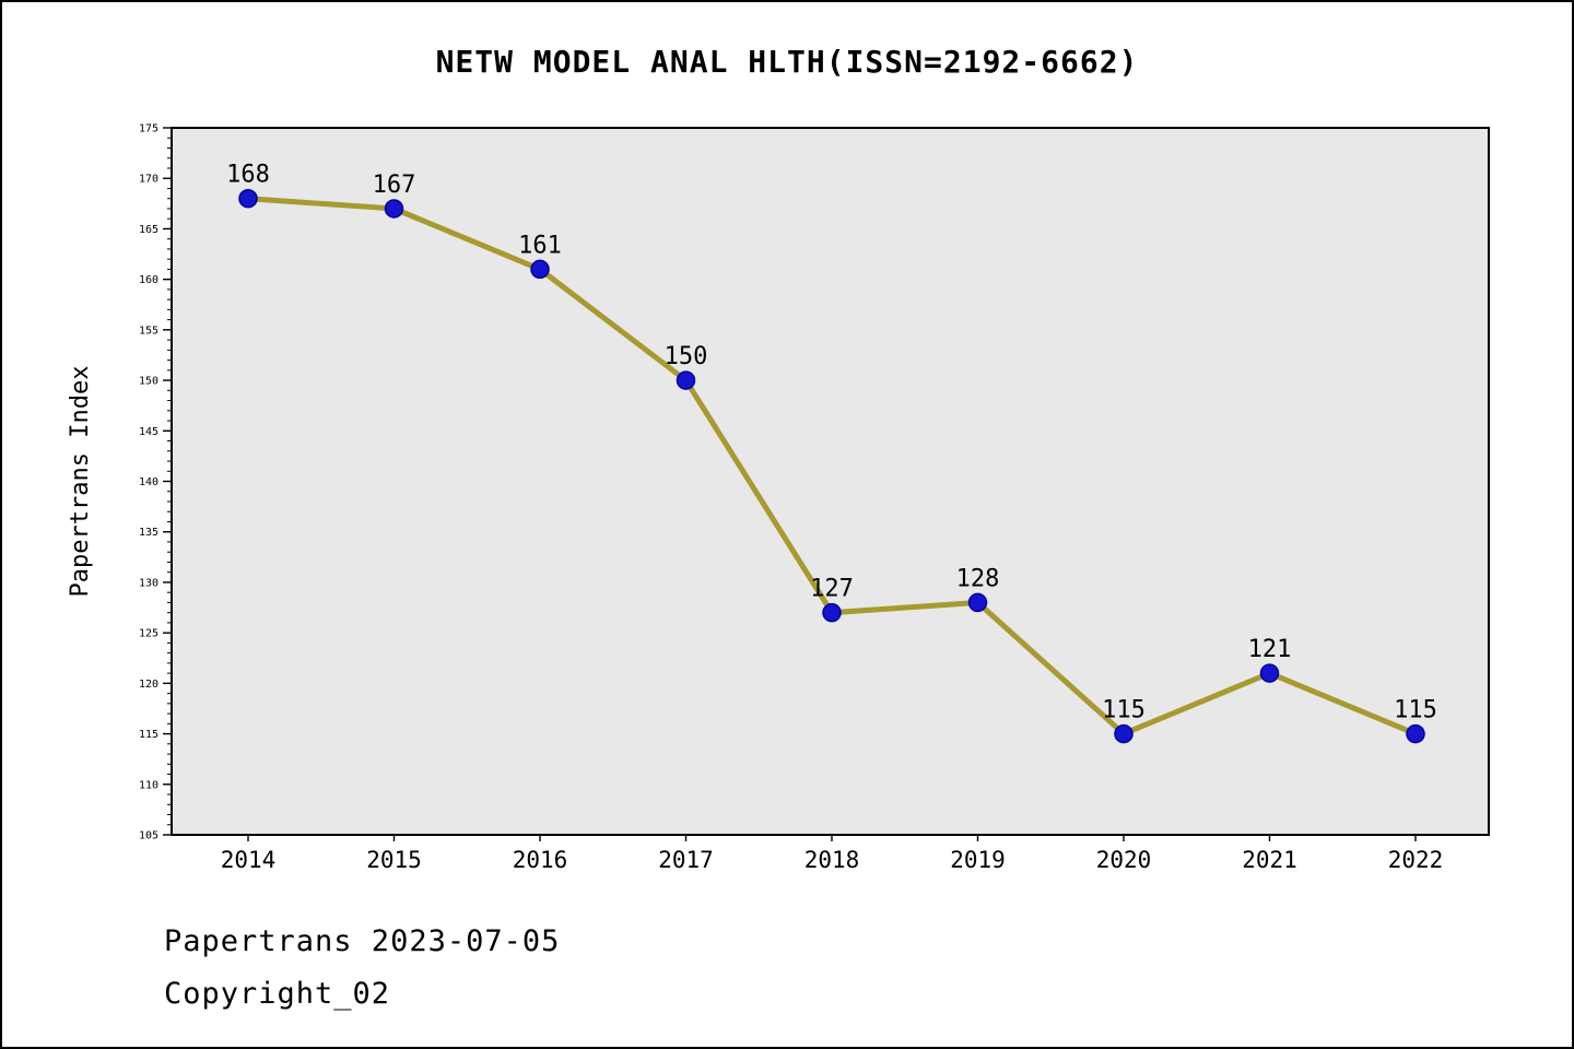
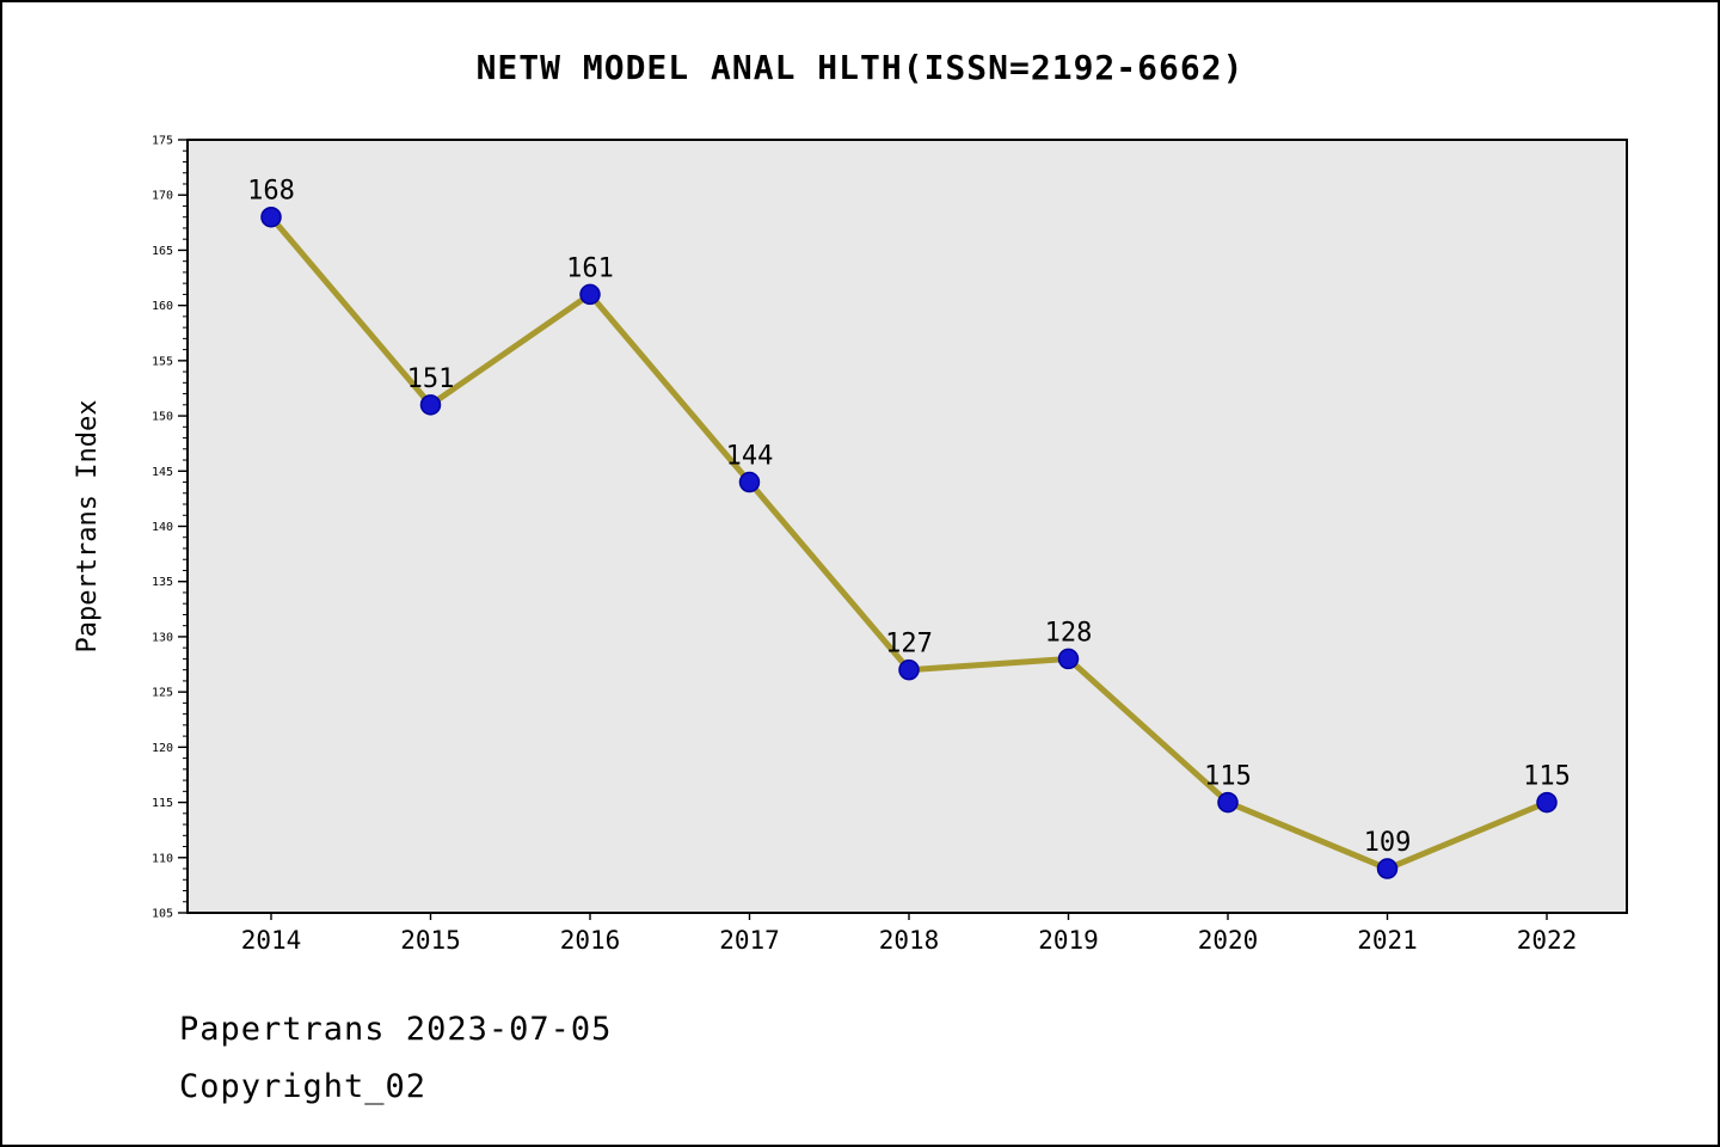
2015: 167 -> 151
2017: 150 -> 144
2021: 121 -> 109
